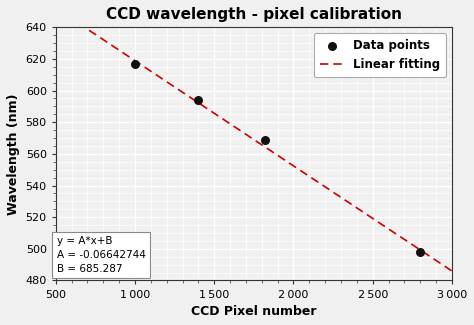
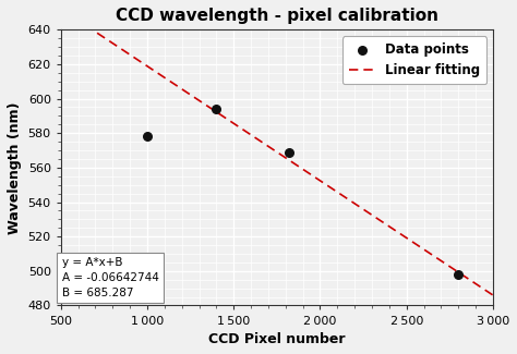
Data points/1 000: 617 -> 578
